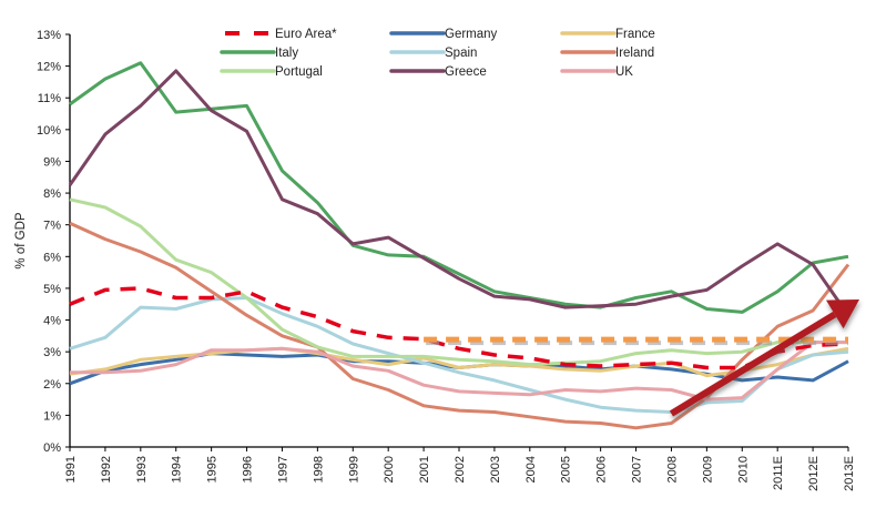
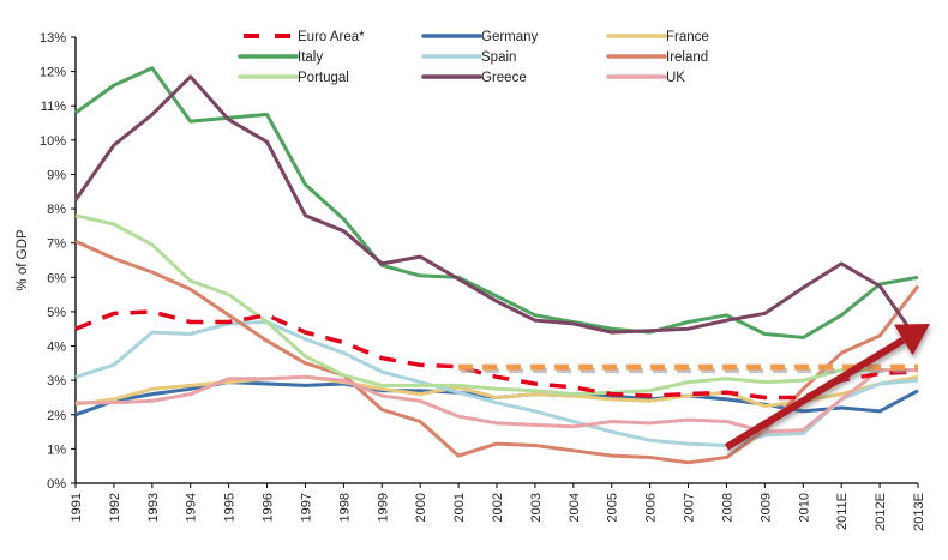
Ireland/2001: 1.3% -> 0.8%
